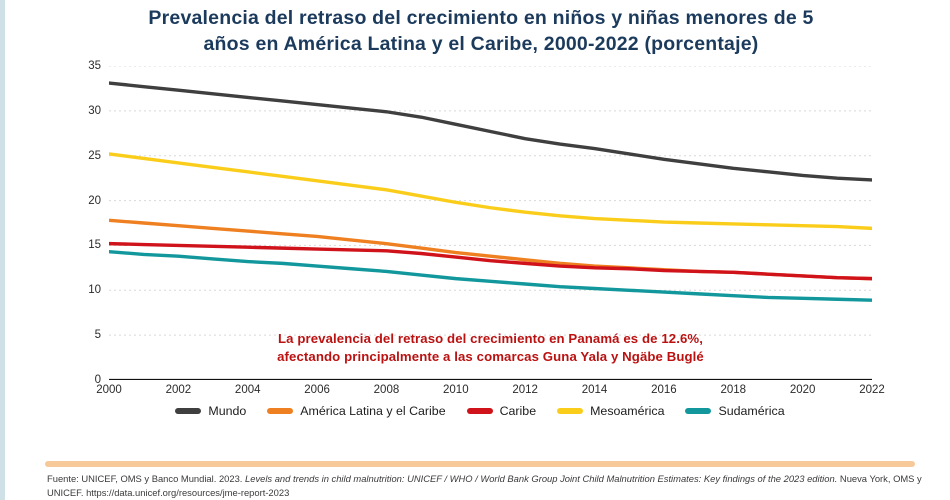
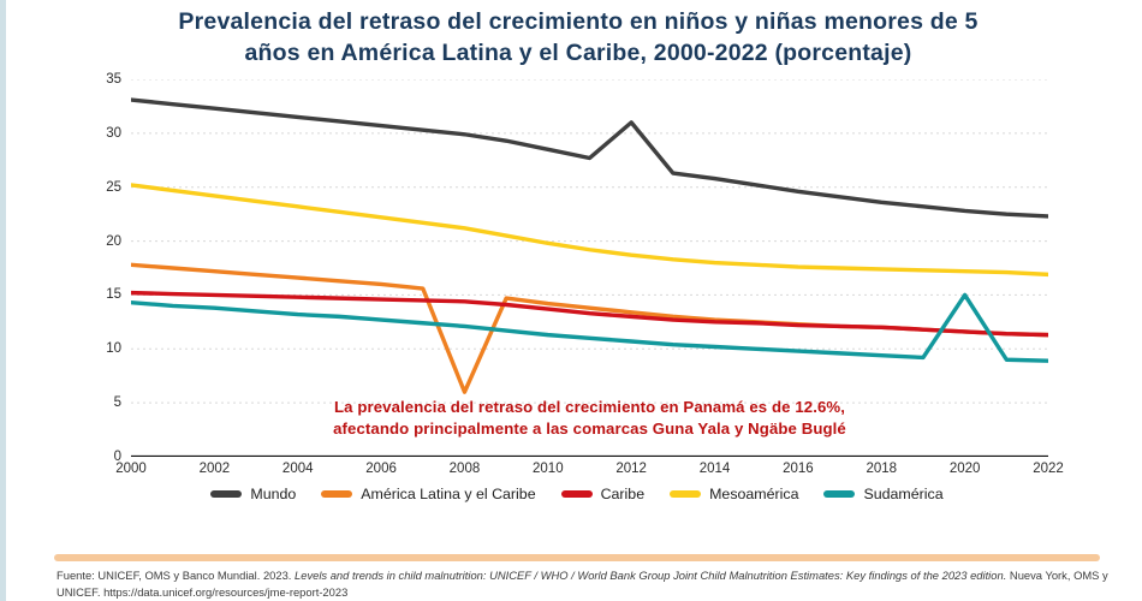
América Latina y el Caribe/2008: 15 -> 6
Mundo/2012: 27 -> 31
Sudamérica/2020: 9 -> 15
